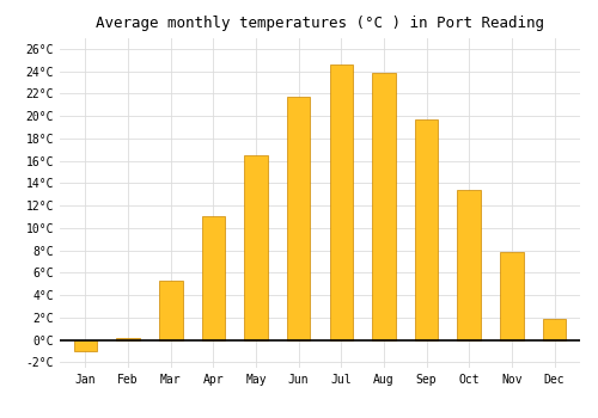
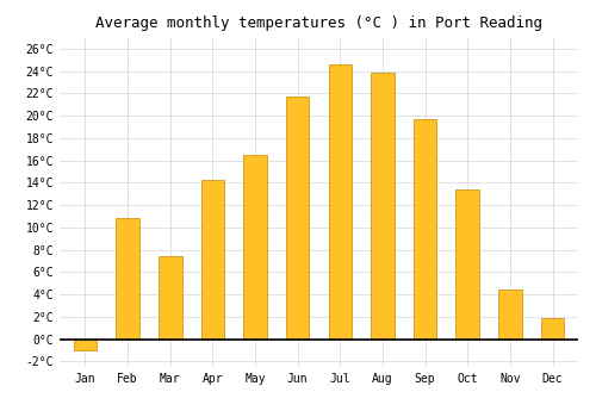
Feb: 0.2°C -> 10.8°C
Mar: 5.3°C -> 7.4°C
Apr: 11.0°C -> 14.2°C
Nov: 7.8°C -> 4.4°C
